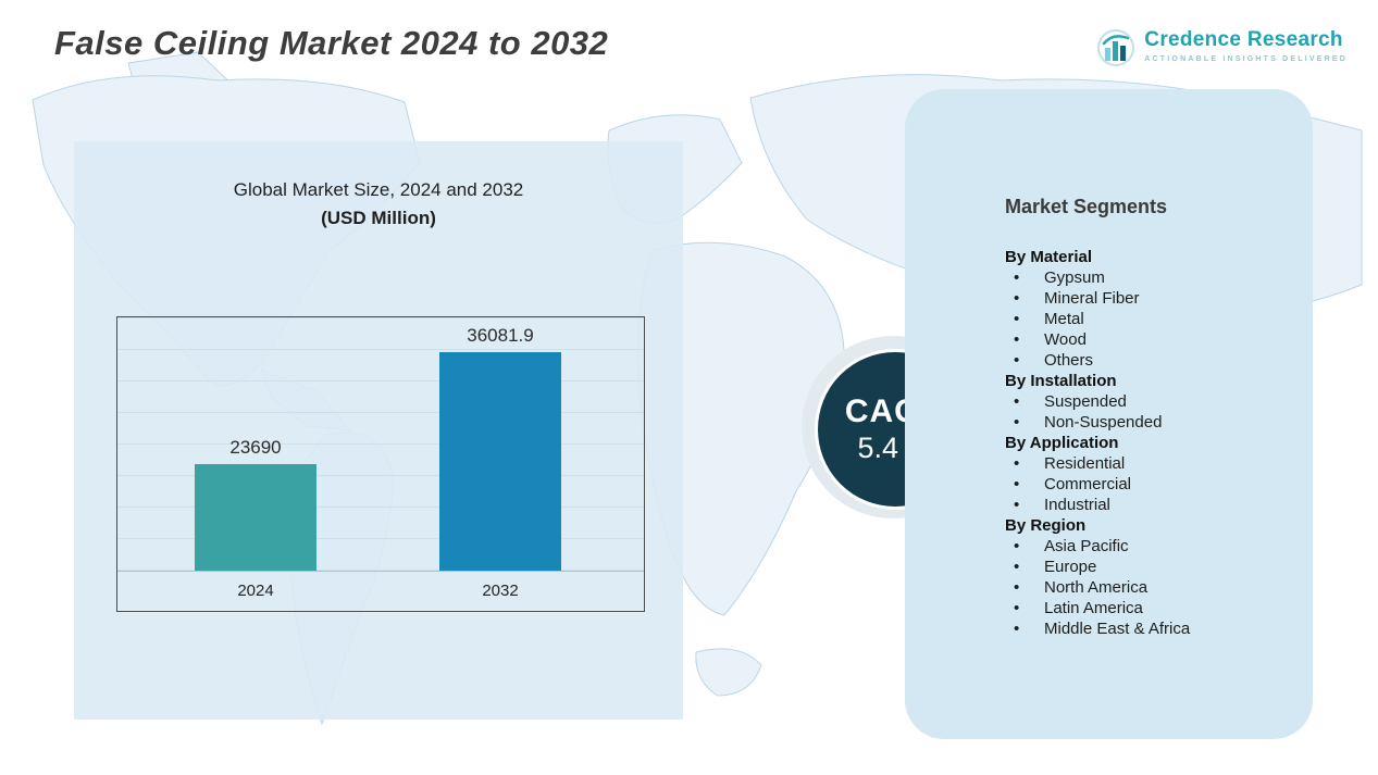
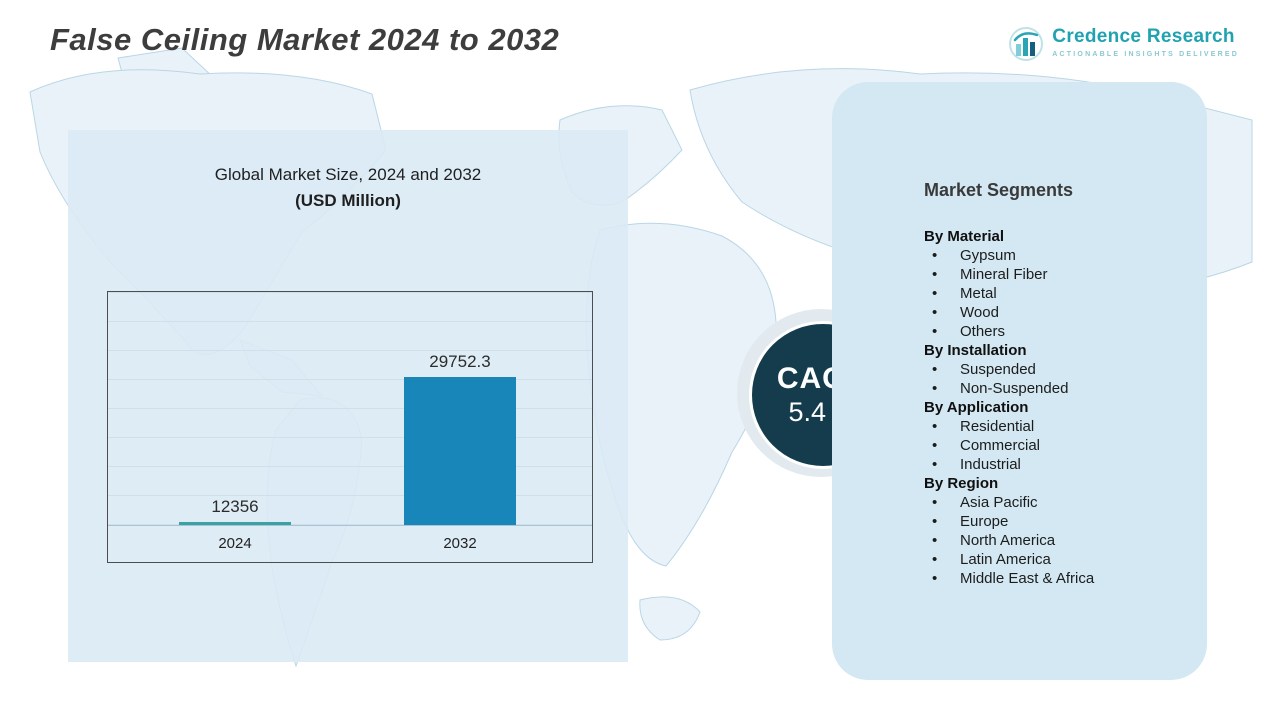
2024: 23690 -> 12356
2032: 36081.9 -> 29752.3
